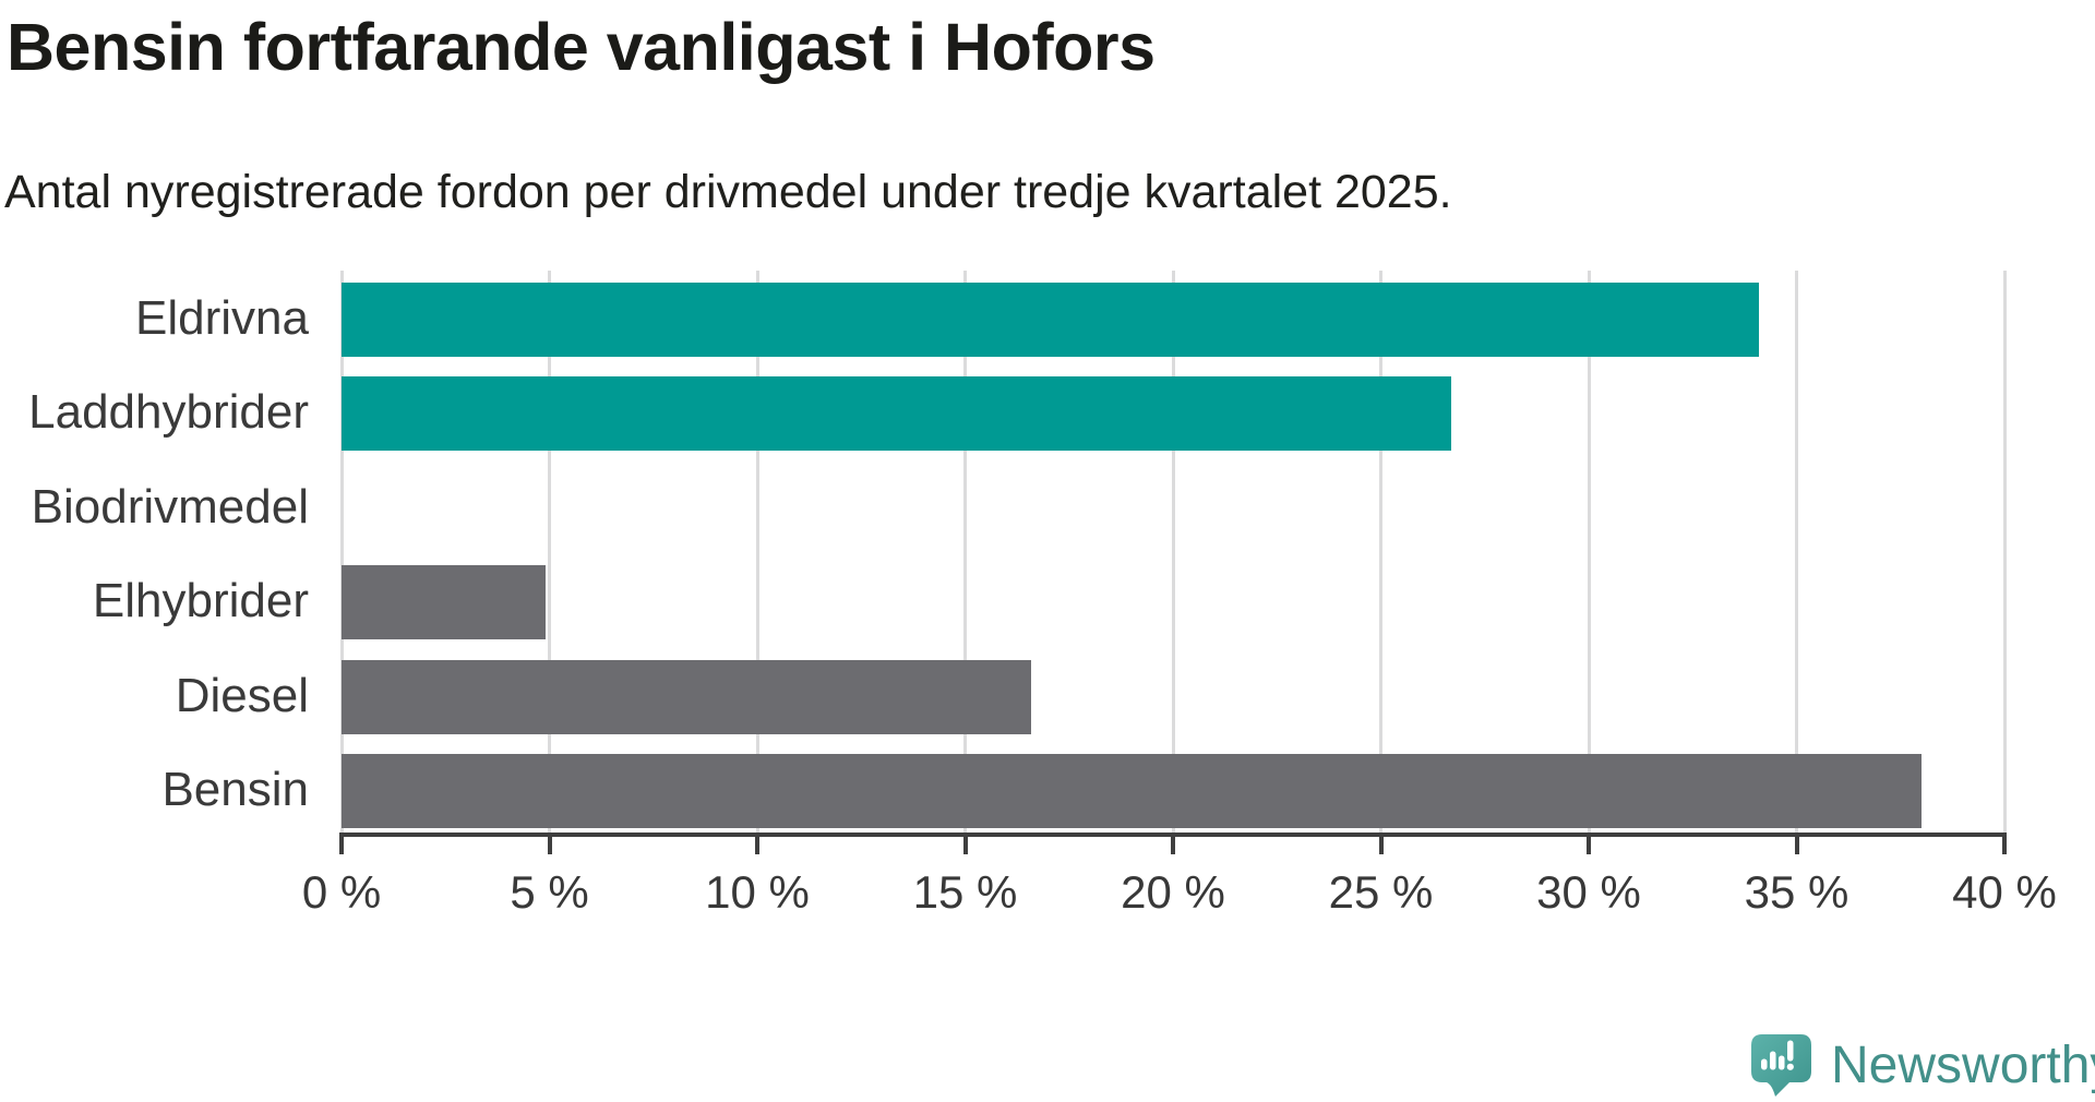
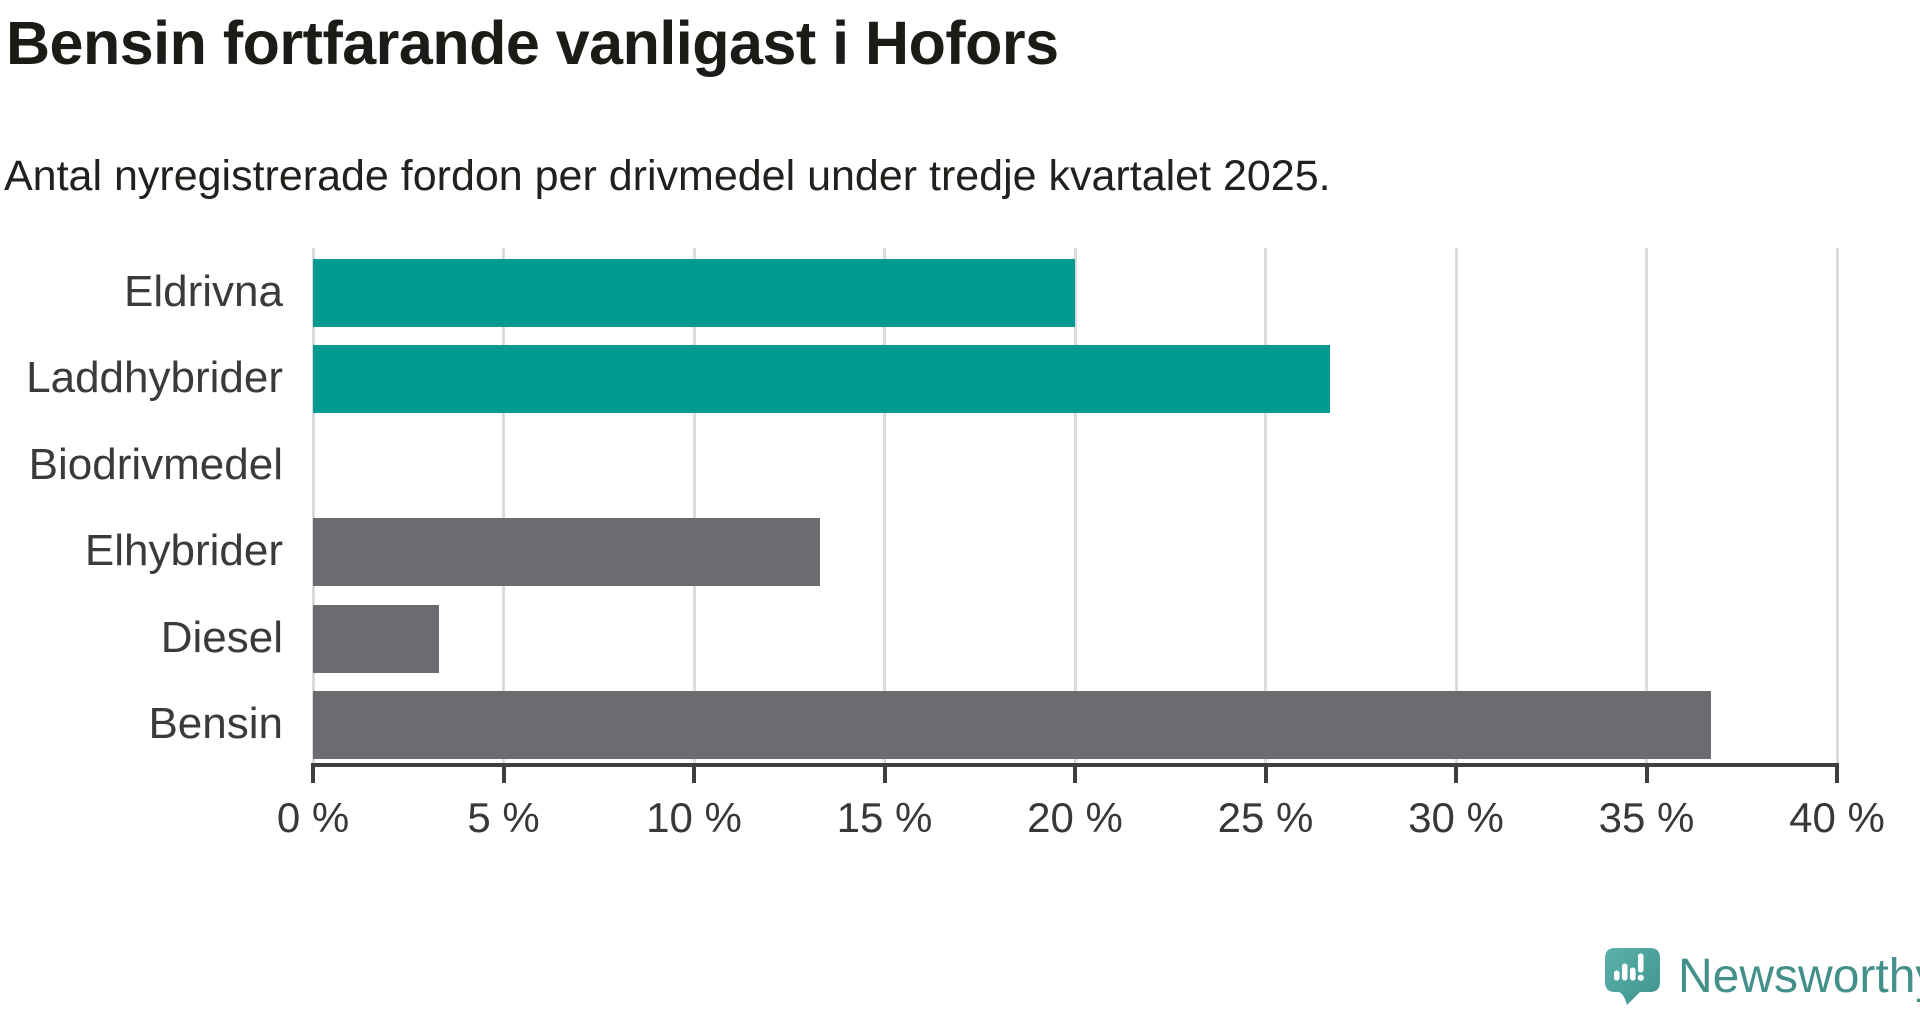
Eldrivna: 34.1% -> 20.0%
Elhybrider: 4.9% -> 13.3%
Diesel: 16.6% -> 3.3%
Bensin: 38.0% -> 36.7%
